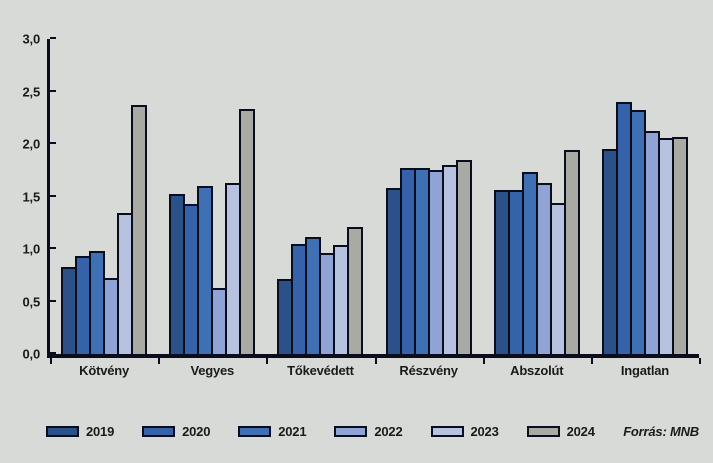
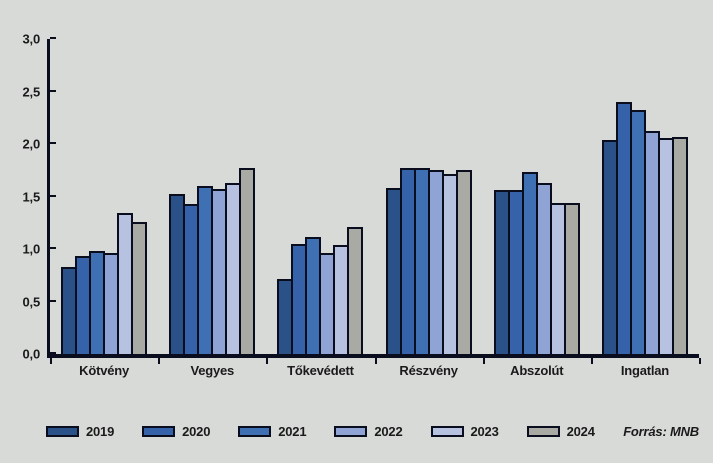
2022/Kötvény: 0,72 -> 0,96
2024/Kötvény: 2,37 -> 1,26
2022/Vegyes: 0,63 -> 1,57
2024/Vegyes: 2,33 -> 1,77
2023/Részvény: 1,80 -> 1,71
2024/Részvény: 1,85 -> 1,75
2024/Abszolút: 1,94 -> 1,44
2019/Ingatlan: 1,95 -> 2,04
